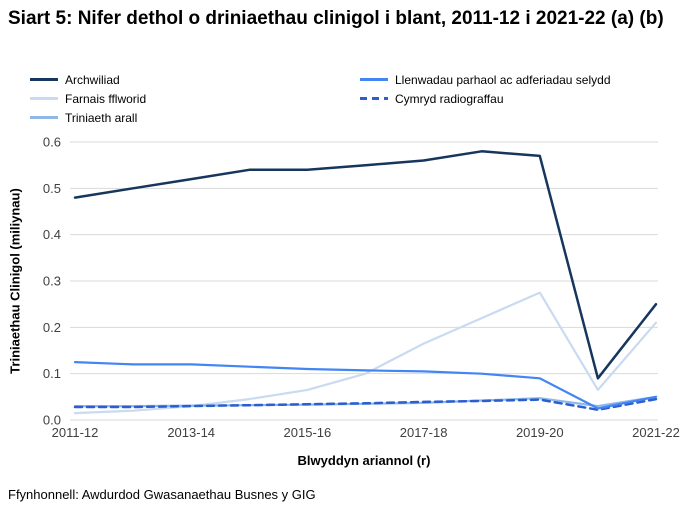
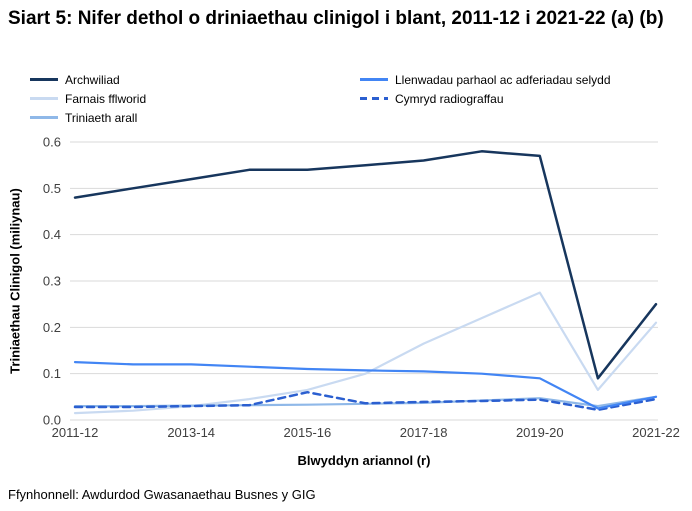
Cymryd radiograffau/2015-16: 0.03 -> 0.06
